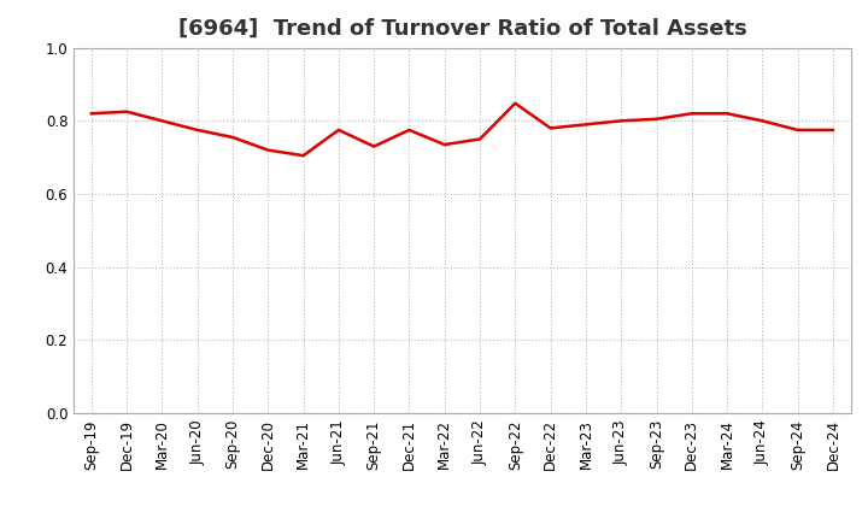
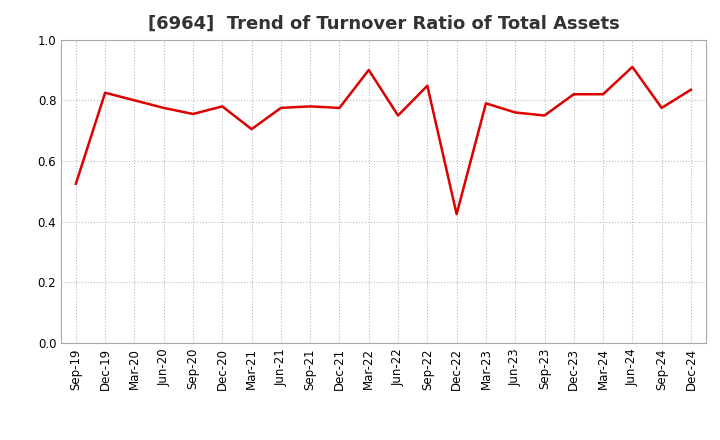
Sep-19: 0.820 -> 0.525
Dec-20: 0.720 -> 0.780
Sep-21: 0.730 -> 0.780
Mar-22: 0.735 -> 0.900
Dec-22: 0.780 -> 0.425
Jun-23: 0.800 -> 0.760
Sep-23: 0.805 -> 0.750
Jun-24: 0.800 -> 0.910
Dec-24: 0.775 -> 0.835
